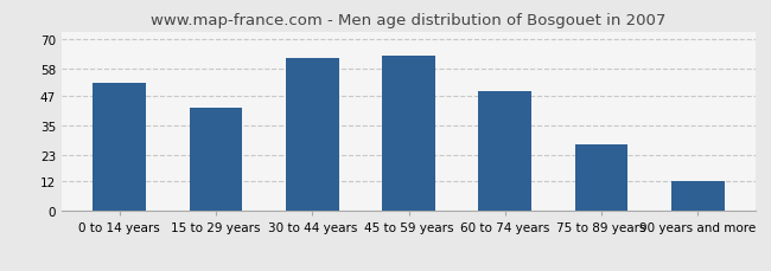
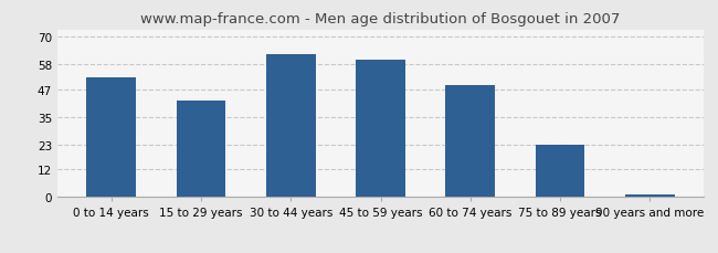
45 to 59 years: 63 -> 60
75 to 89 years: 27 -> 23
90 years and more: 12 -> 1
